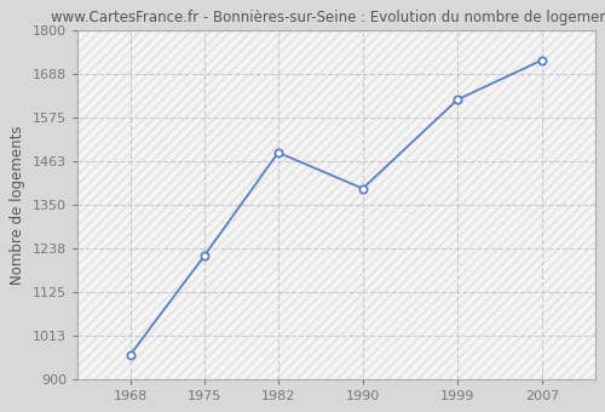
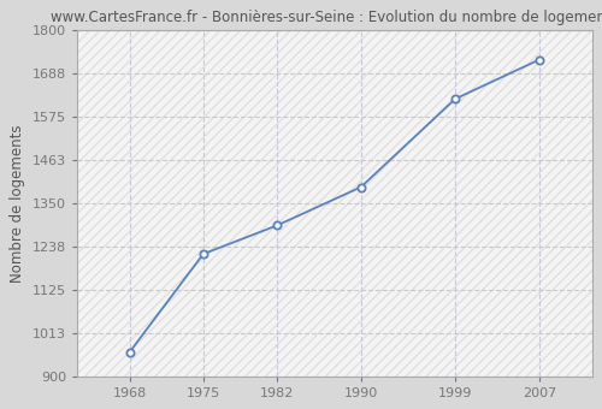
1982: 1485 -> 1292
